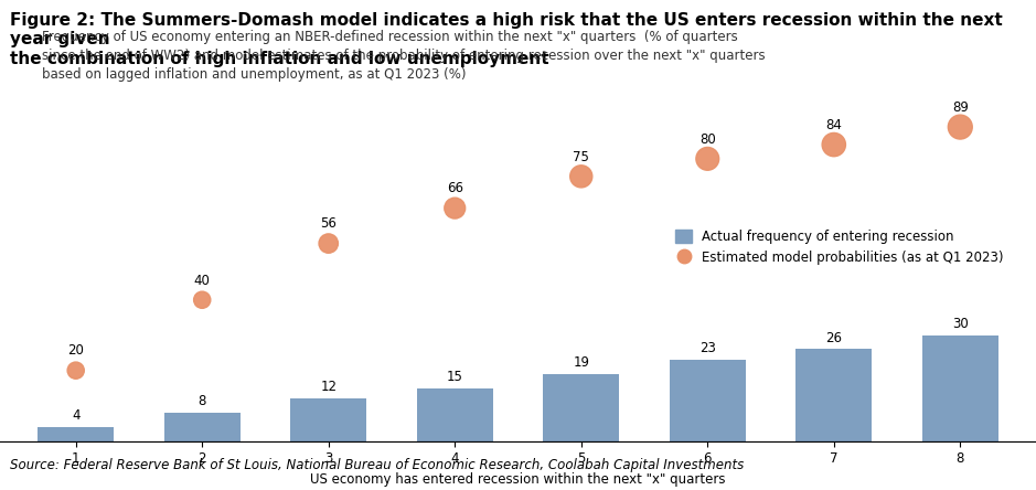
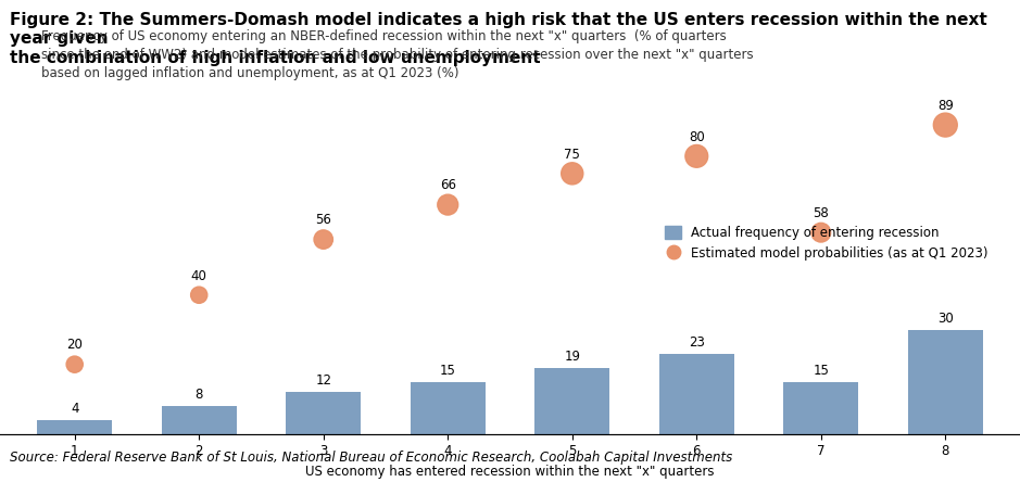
Actual frequency of entering recession/7: 26 -> 15
Estimated model probabilities (as at Q1 2023)/7: 84 -> 58
